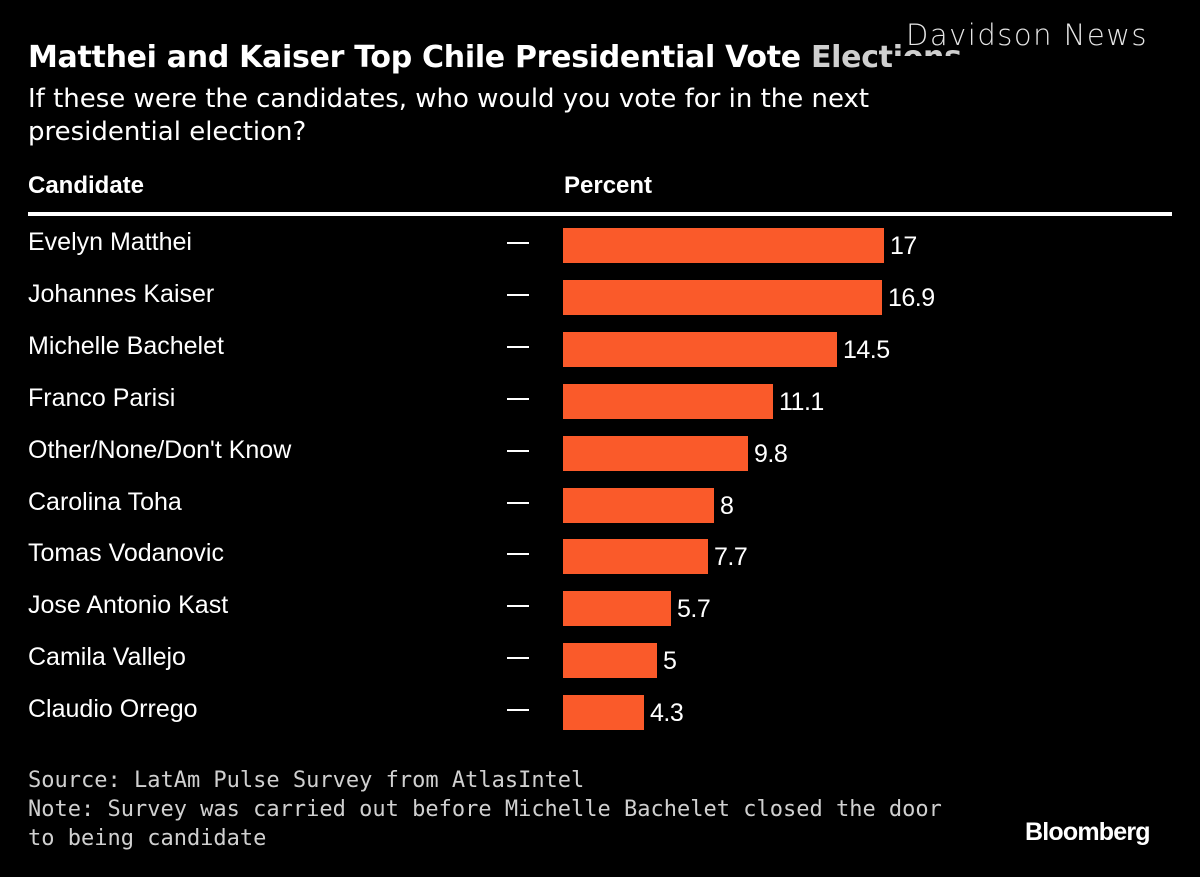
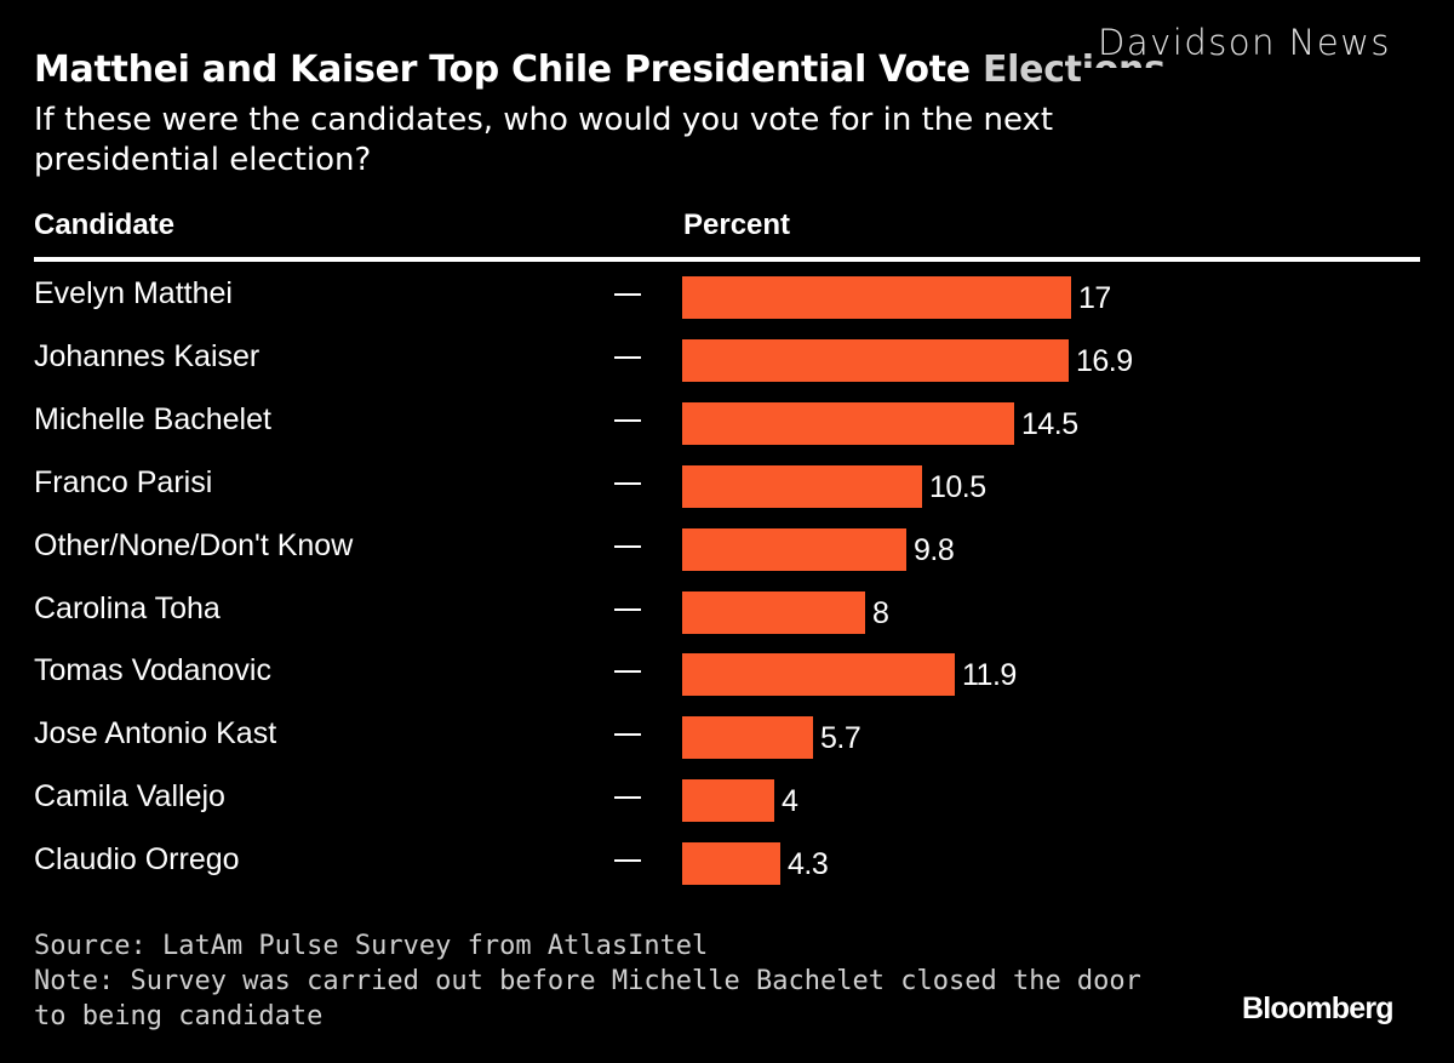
Franco Parisi: 11.1 -> 10.5
Tomas Vodanovic: 7.7 -> 11.9
Camila Vallejo: 5 -> 4
